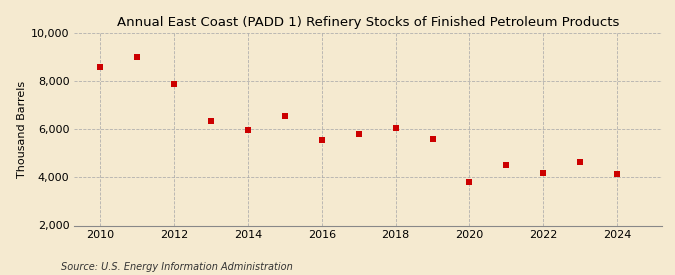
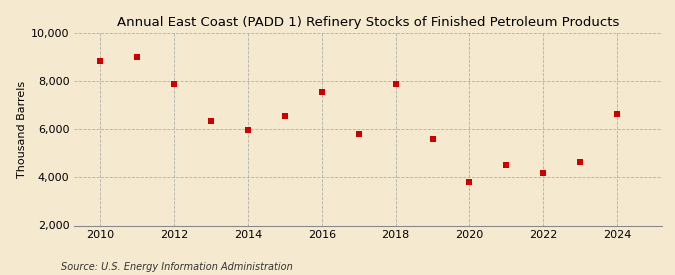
2010: 8,600 -> 8,850
2016: 5,550 -> 7,550
2018: 6,050 -> 7,900
2024: 4,150 -> 6,650
